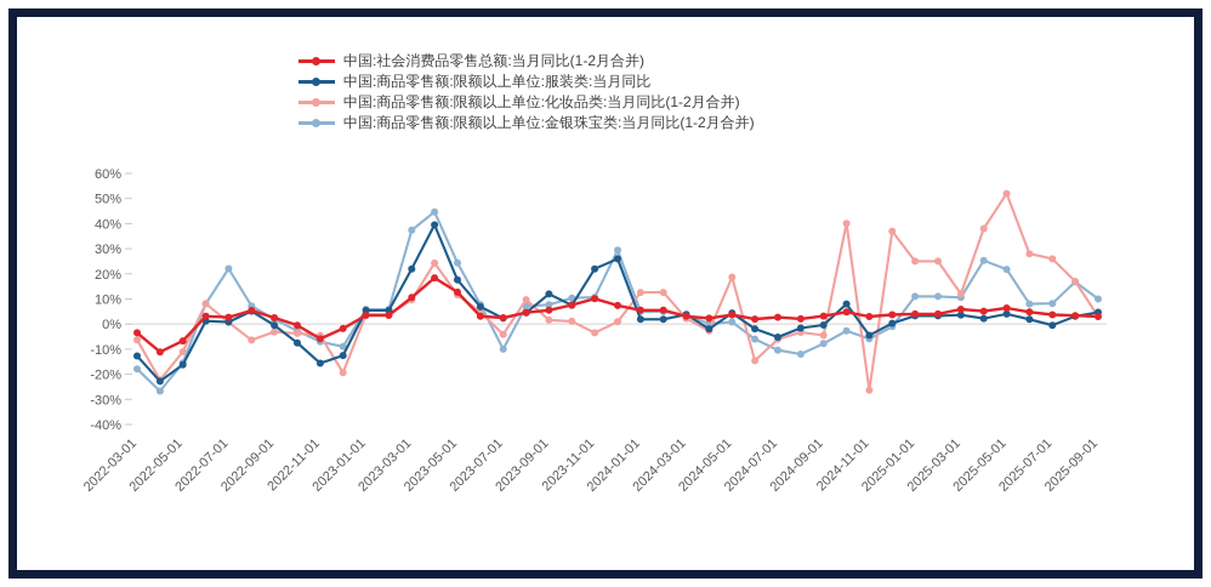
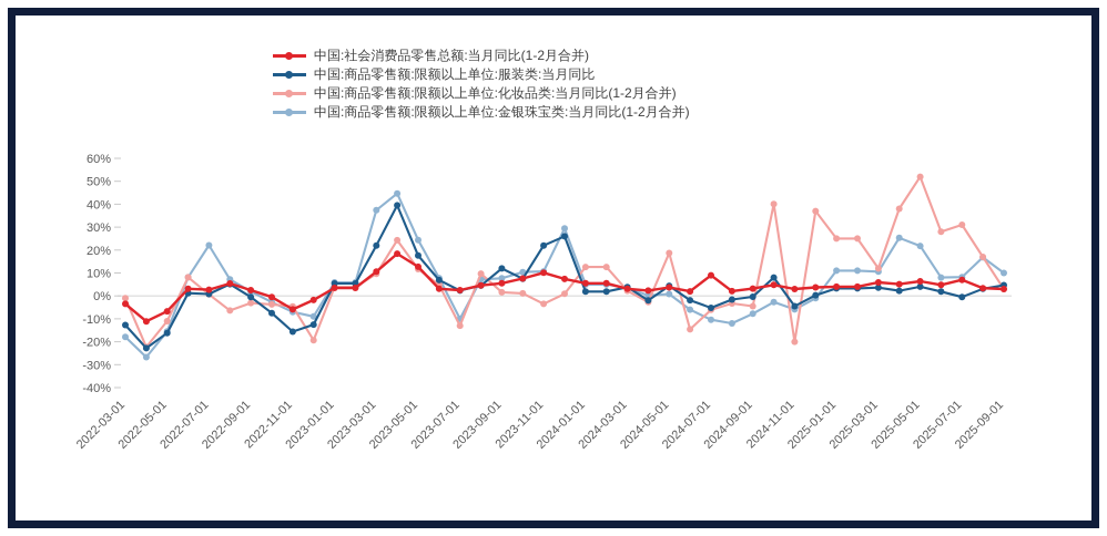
中国:商品零售额:限额以上单位:化妆品类:当月同比(1-2月合并)/2022-03-01: -6% -> -1%
中国:商品零售额:限额以上单位:化妆品类:当月同比(1-2月合并)/2023-07-01: -4% -> -13%
中国:社会消费品零售总额:当月同比(1-2月合并)/2024-07-01: 3% -> 9%
中国:商品零售额:限额以上单位:化妆品类:当月同比(1-2月合并)/2024-11-01: -26% -> -20%
中国:社会消费品零售总额:当月同比(1-2月合并)/2025-07-01: 4% -> 7%
中国:商品零售额:限额以上单位:化妆品类:当月同比(1-2月合并)/2025-07-01: 26% -> 31%
